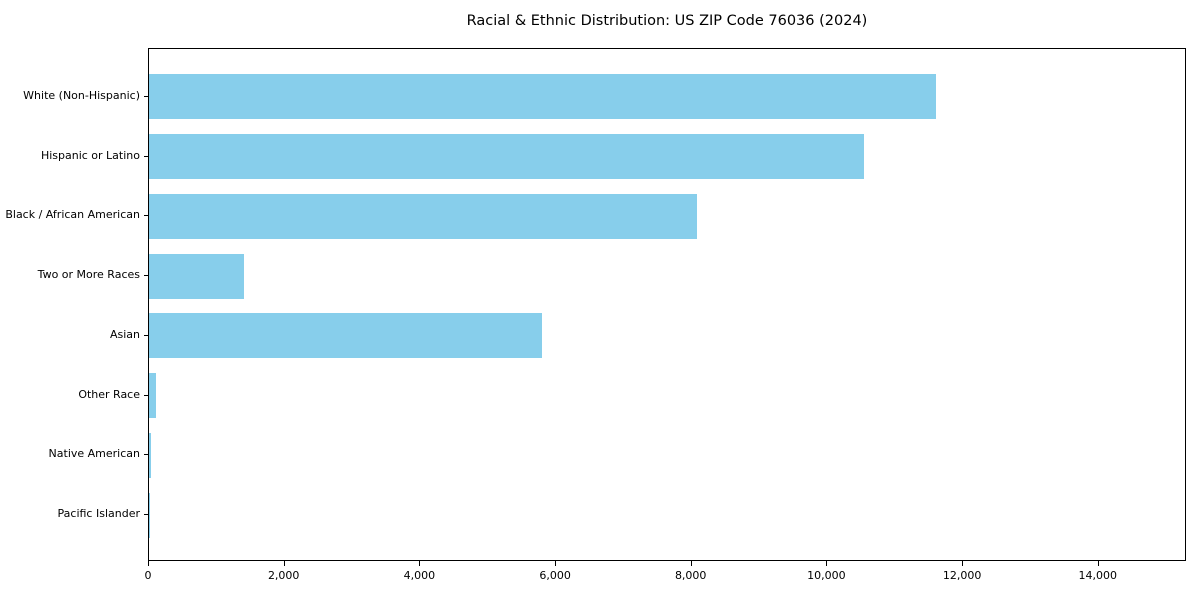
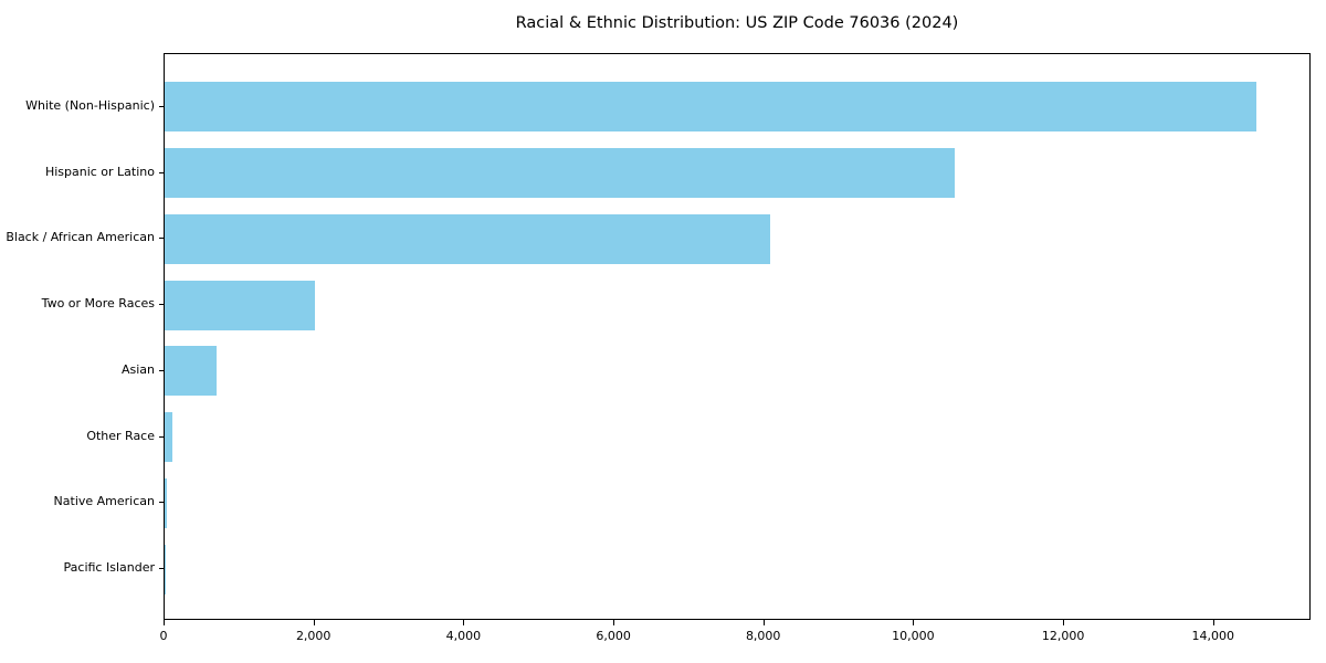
White (Non-Hispanic): 11600 -> 14600
Two or More Races: 1400 -> 2000
Asian: 5800 -> 700
